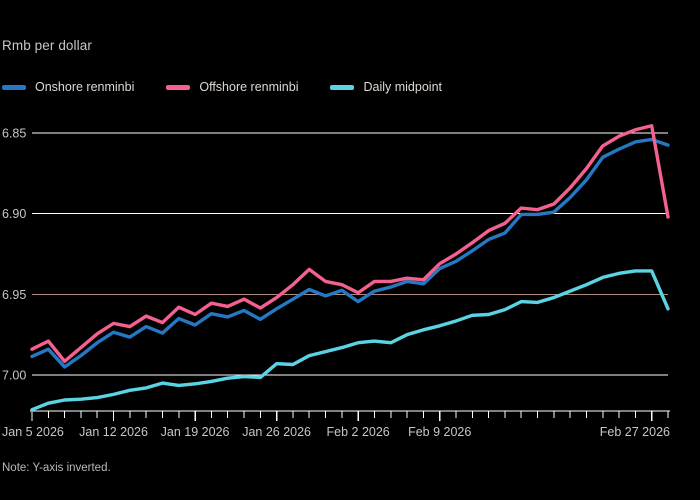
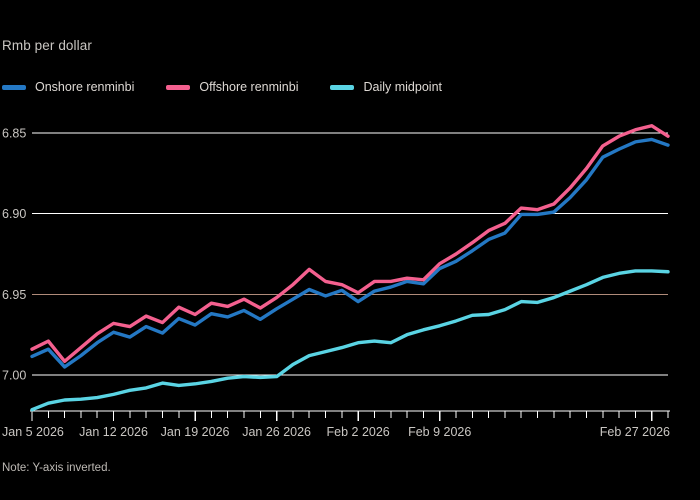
Daily midpoint/Jan 26 2026: 6.993 -> 7.001
Offshore renminbi/Feb 27 2026: 6.902 -> 6.852
Daily midpoint/Feb 27 2026: 6.959 -> 6.936
